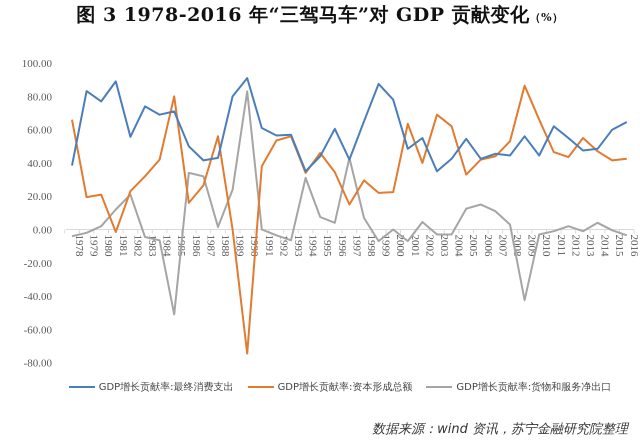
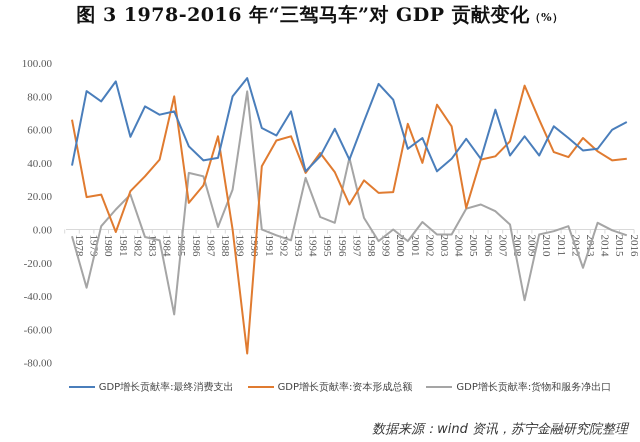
GDP增长贡献率:货物和服务净出口/1979: -2 -> -35
GDP增长贡献率:最终消费支出/1993: 57 -> 71
GDP增长贡献率:资本形成总额/2003: 69 -> 75
GDP增长贡献率:资本形成总额/2005: 33 -> 13
GDP增长贡献率:最终消费支出/2007: 46 -> 72
GDP增长贡献率:货物和服务净出口/2013: -1 -> -23
